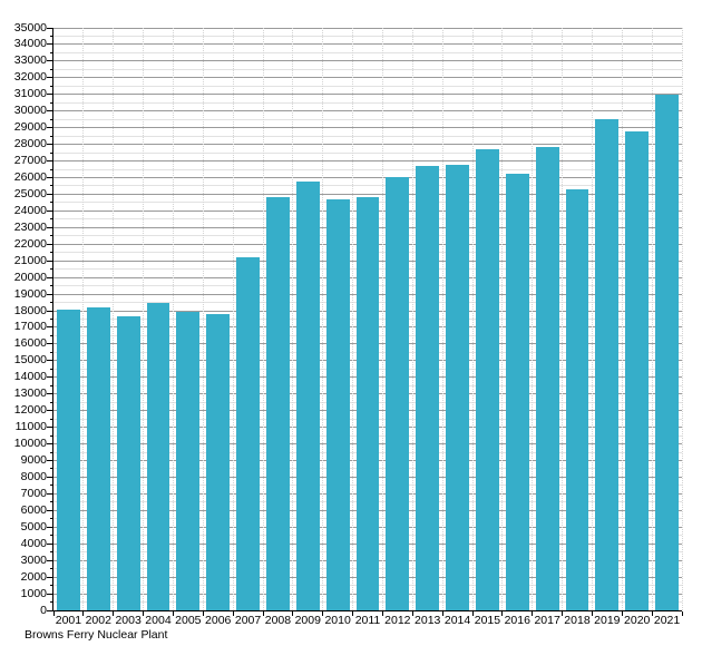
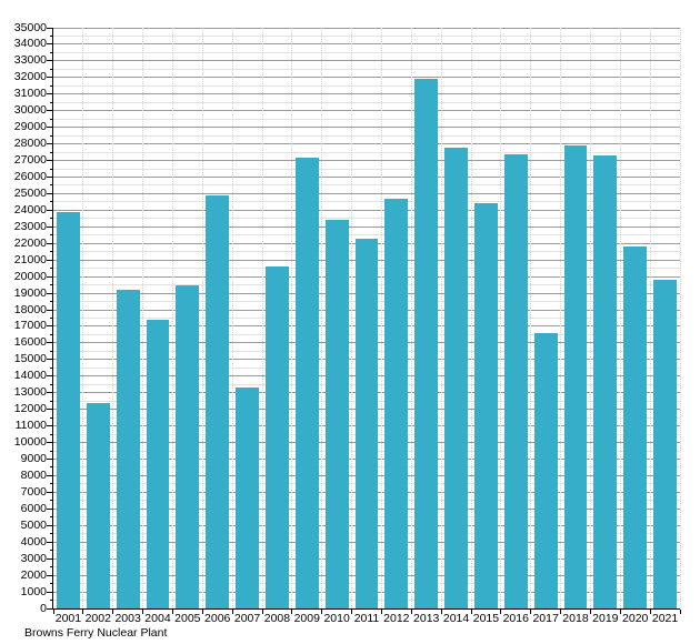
2001: 18100 -> 23900
2002: 18200 -> 12400
2003: 17700 -> 19200
2004: 18500 -> 17400
2005: 18000 -> 19500
2006: 17800 -> 24900
2007: 21200 -> 13300
2008: 24800 -> 20600
2009: 25800 -> 27200
2010: 24700 -> 23400
2011: 24800 -> 22300
2012: 26000 -> 24700
2013: 26700 -> 31900
2014: 26800 -> 27800
2015: 27700 -> 24400
2016: 26200 -> 27400
2017: 27800 -> 16600
2018: 25300 -> 27900
2019: 29500 -> 27300
2020: 28800 -> 21800
2021: 31000 -> 19800
